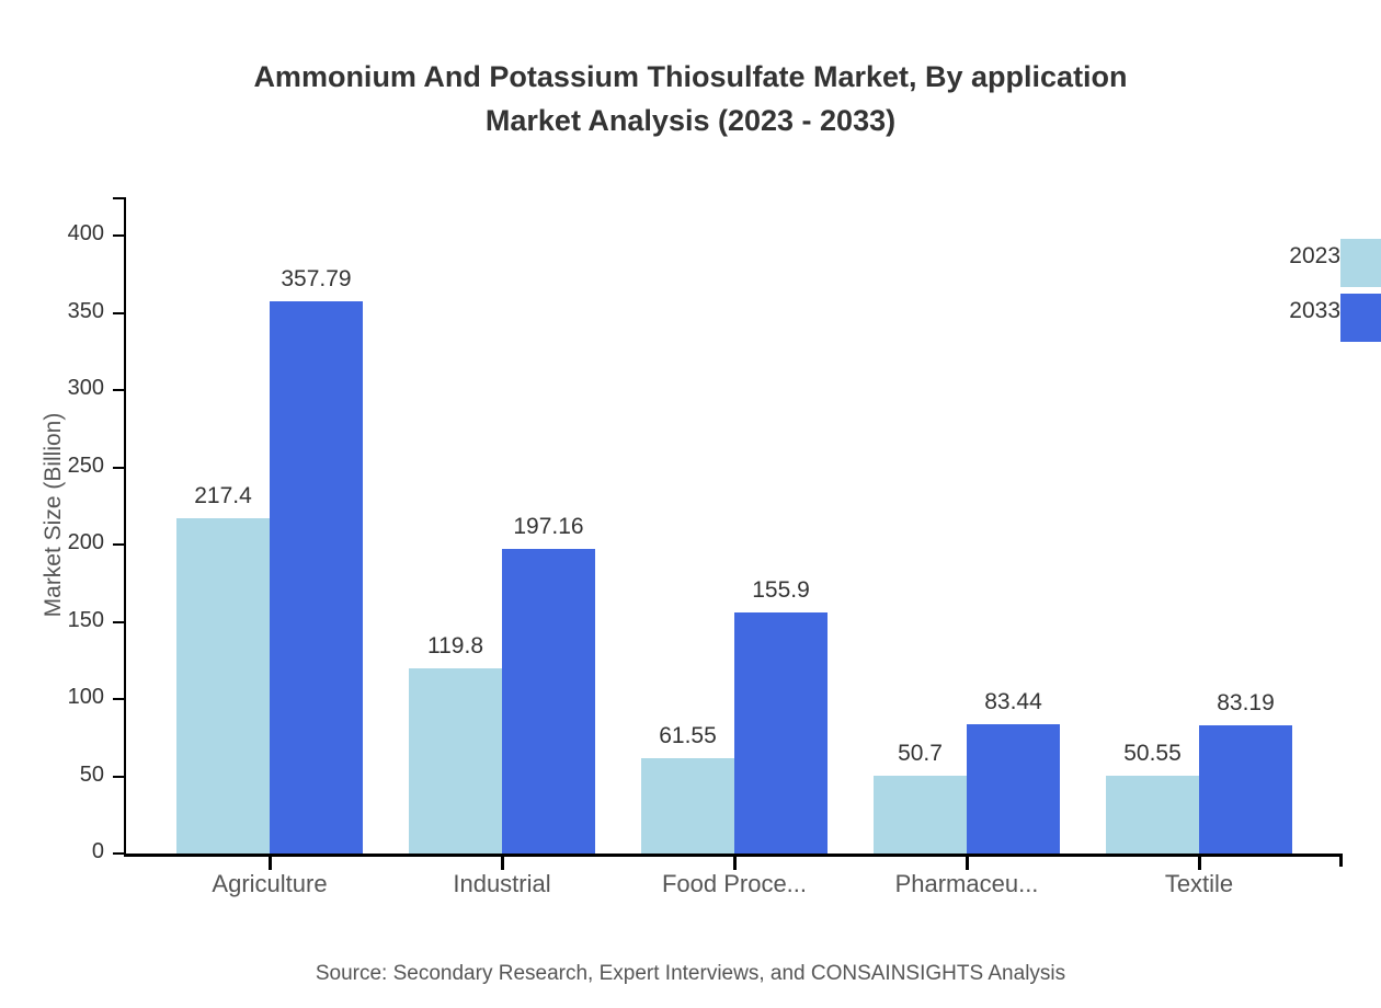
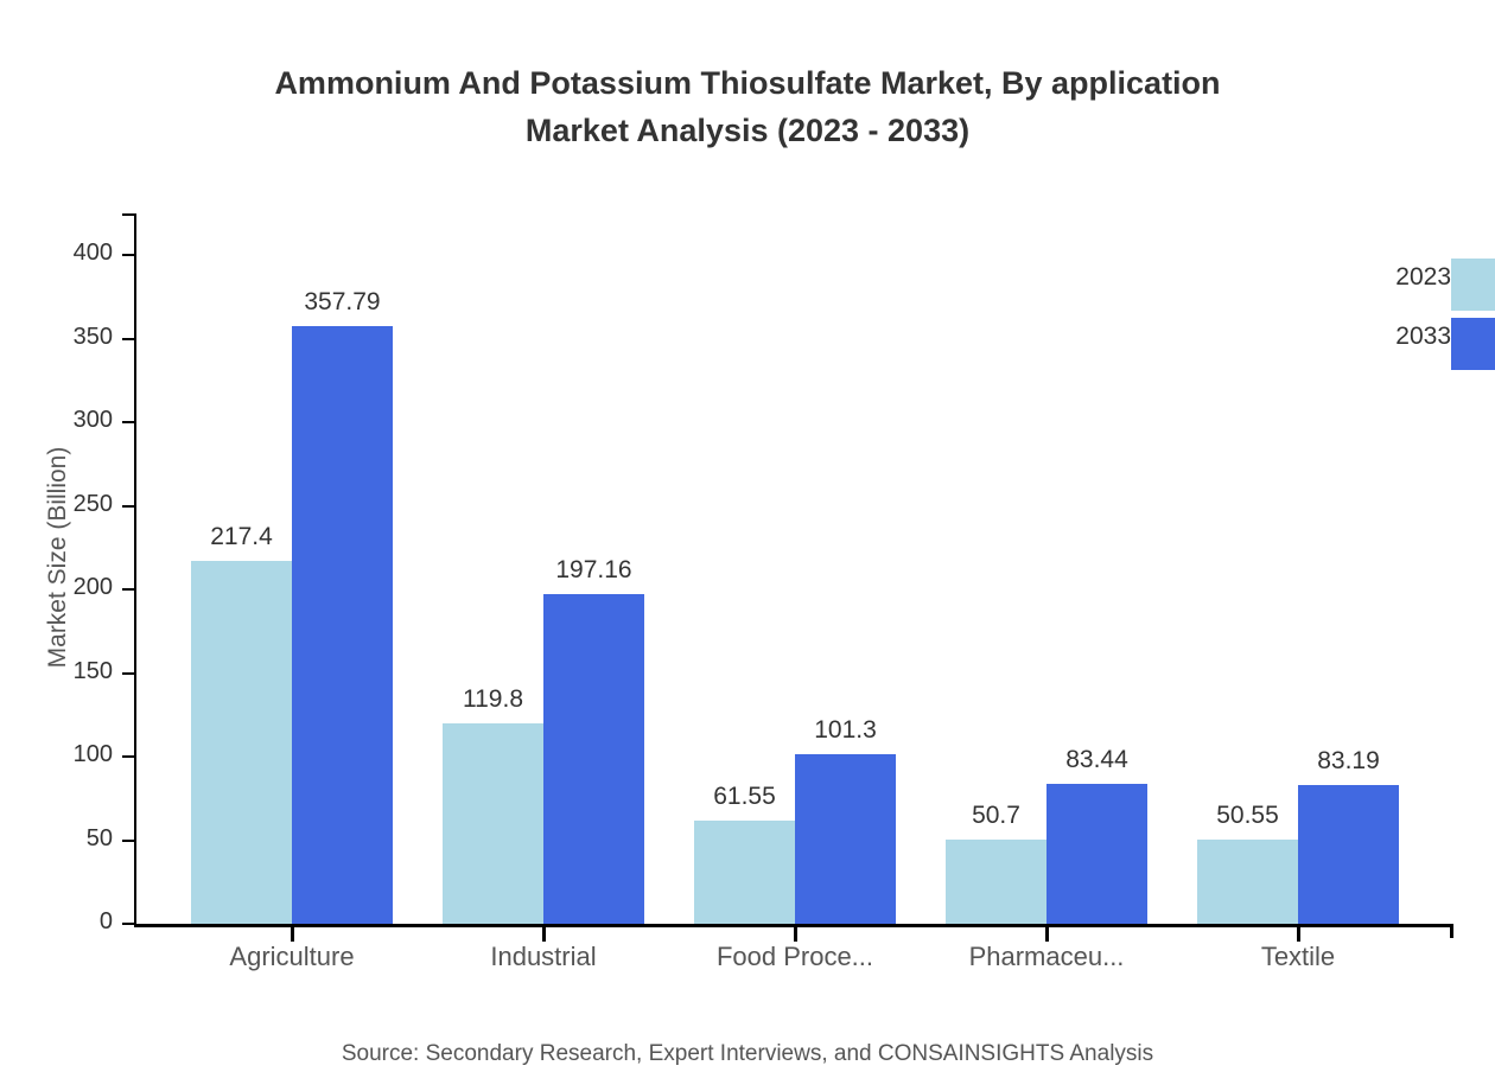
2033/Food Proce...: 155.9 -> 101.3
